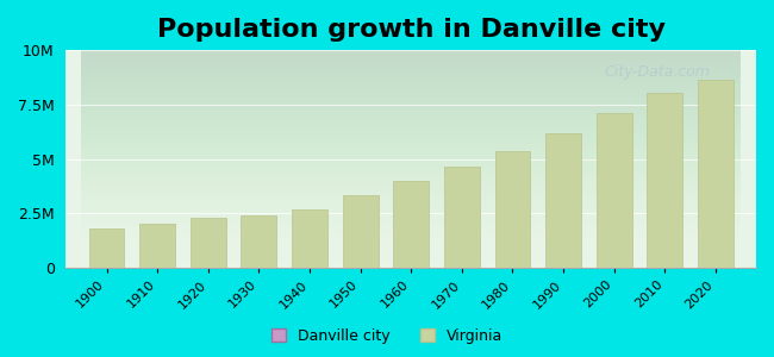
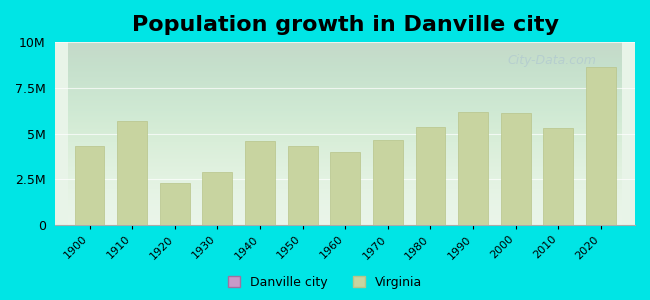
1900: 1.8M -> 4.3M
1910: 2.0M -> 5.7M
1930: 2.4M -> 2.9M
1940: 2.7M -> 4.6M
1950: 3.3M -> 4.3M
2000: 7.1M -> 6.1M
2010: 8.0M -> 5.3M
